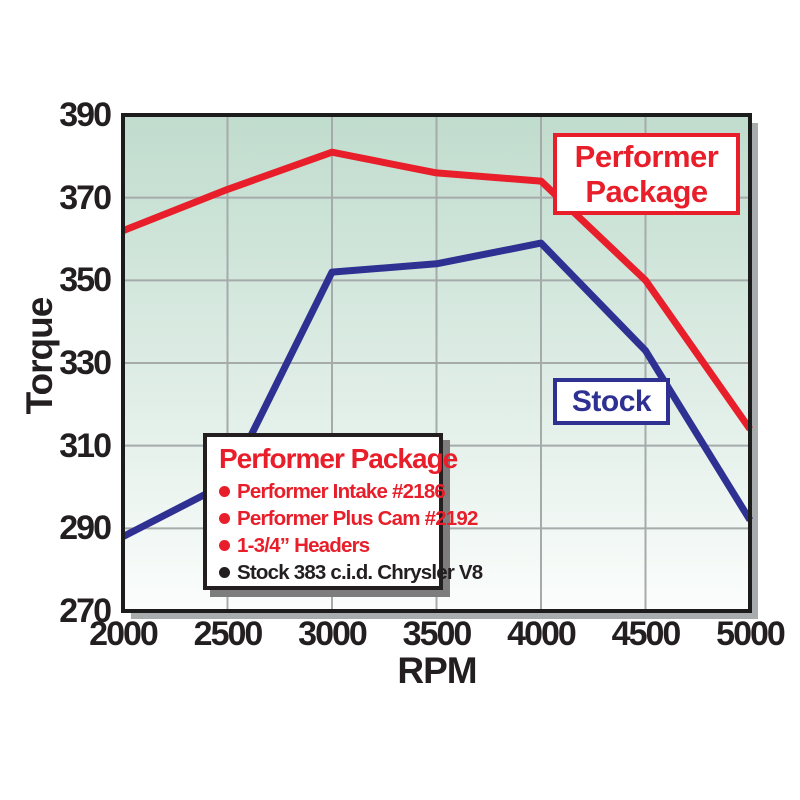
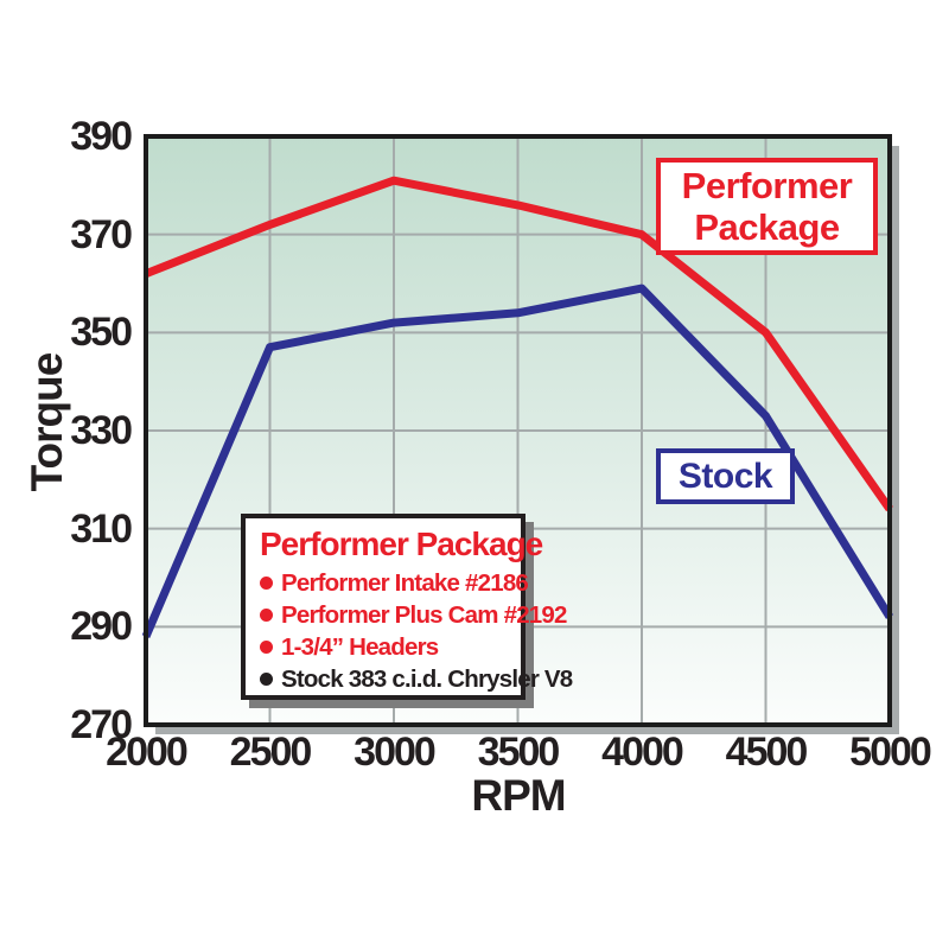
Stock/2500: 301 -> 347
Performer Package/4000: 374 -> 370
